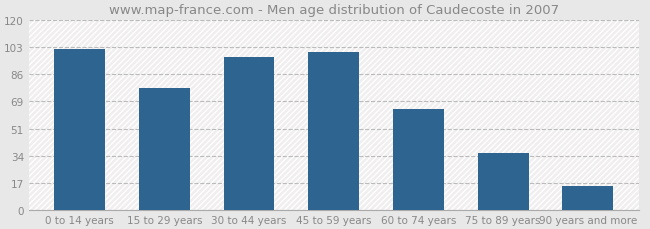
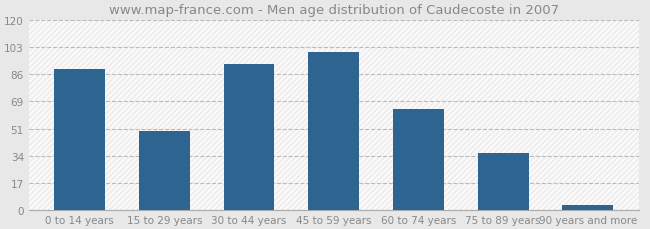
0 to 14 years: 102 -> 89
15 to 29 years: 77 -> 50
30 to 44 years: 97 -> 92
90 years and more: 15 -> 3
